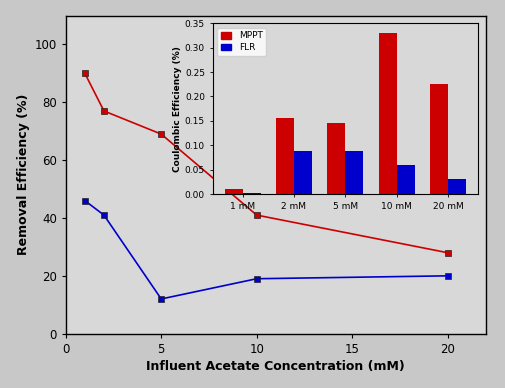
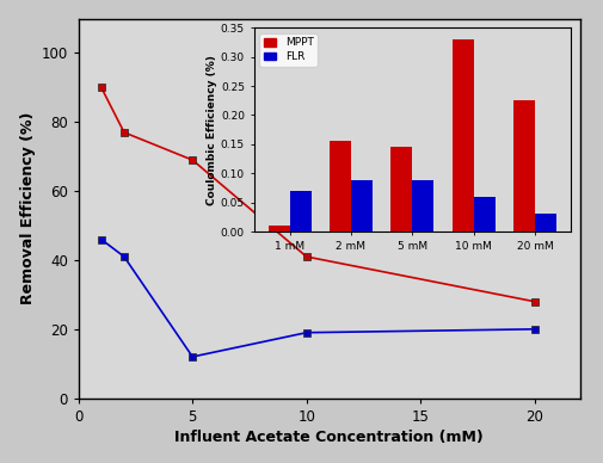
FLR/1 mM: 0.003 -> 0.070
